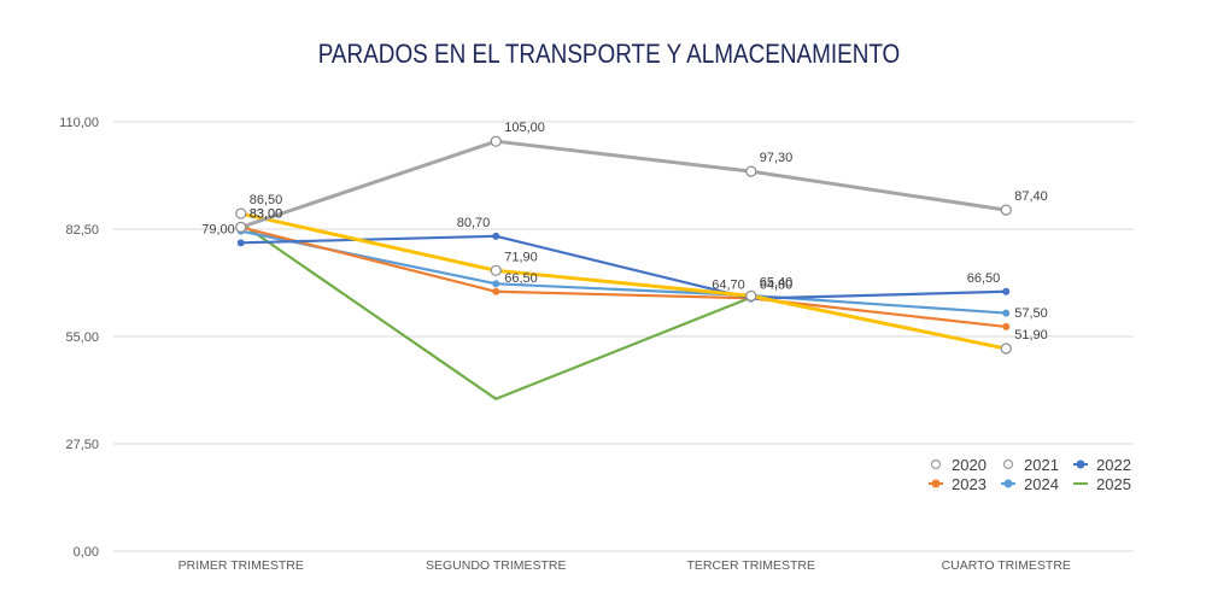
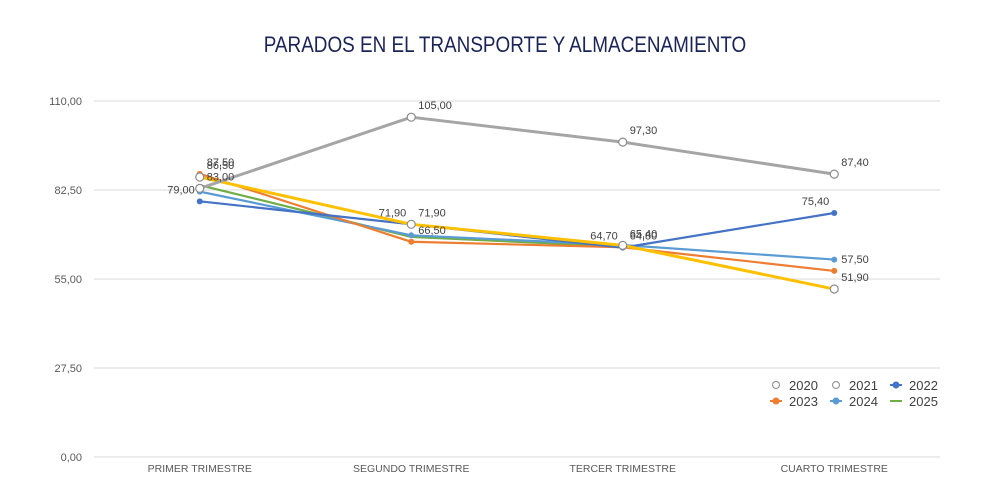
2023/PRIMER TRIMESTRE: 83,00 -> 87,50
2022/SEGUNDO TRIMESTRE: 80,70 -> 71,90
2025/SEGUNDO TRIMESTRE: 39 -> 68
2022/CUARTO TRIMESTRE: 66,50 -> 75,40
